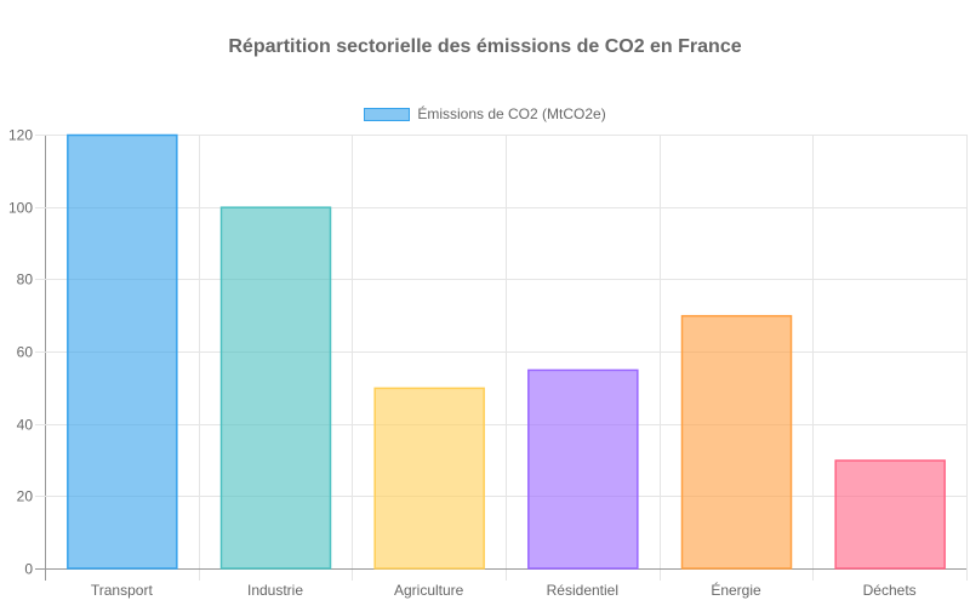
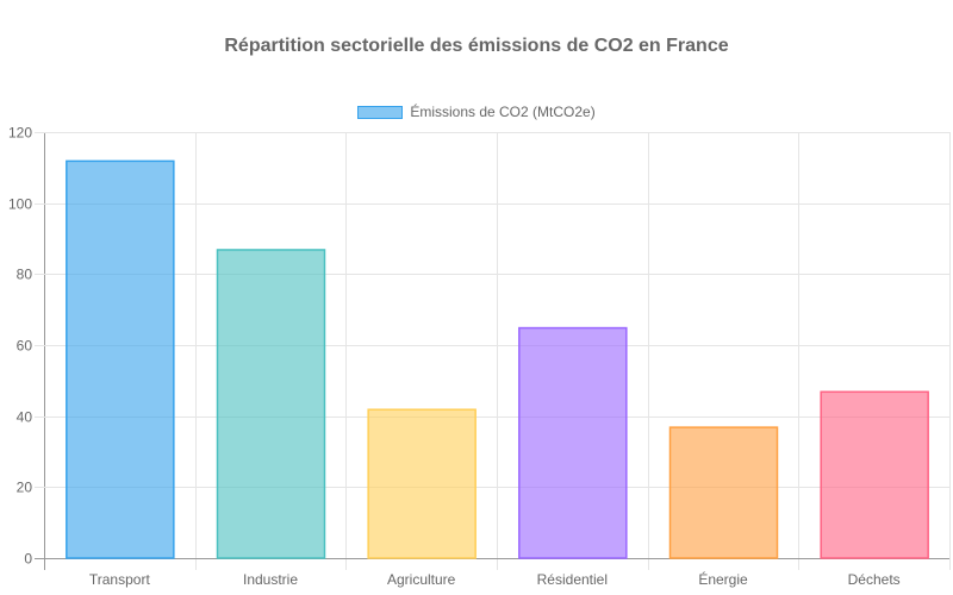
Transport: 120 -> 112
Industrie: 100 -> 87
Agriculture: 50 -> 42
Résidentiel: 55 -> 65
Énergie: 70 -> 37
Déchets: 30 -> 47
